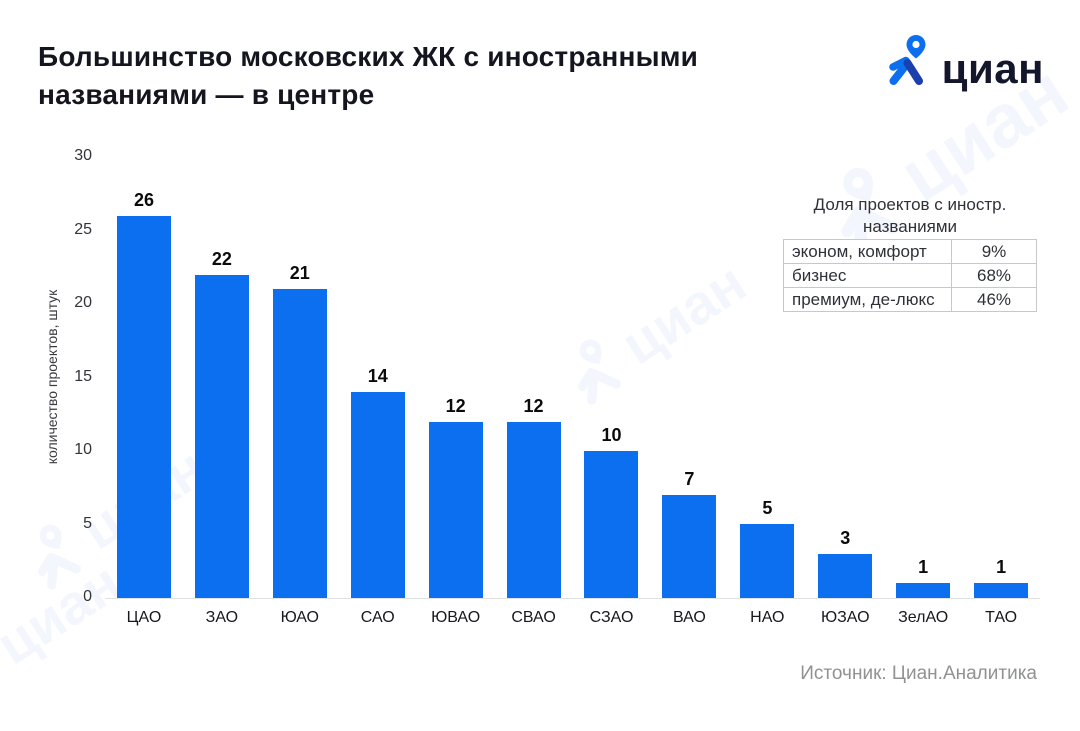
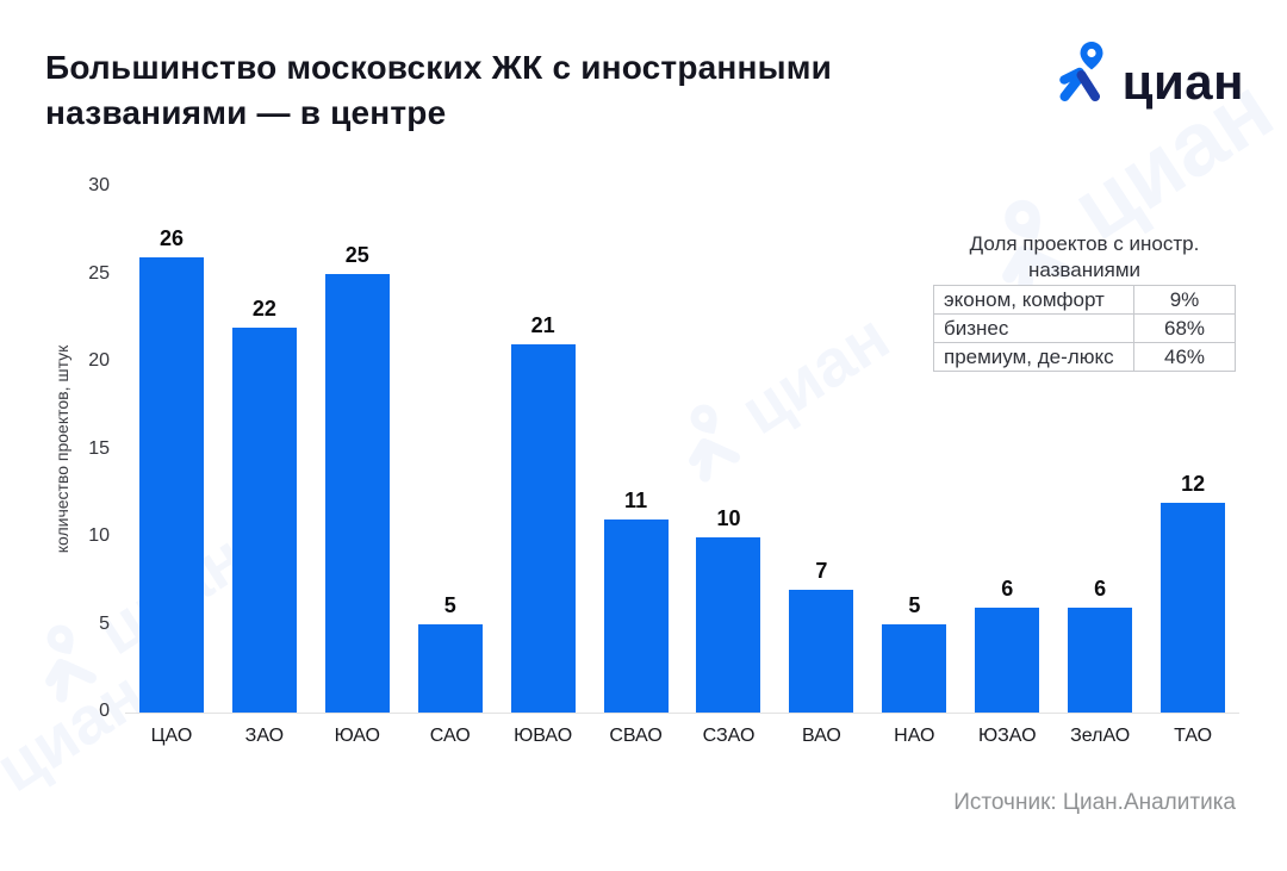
ЮАО: 21 -> 25
САО: 14 -> 5
ЮВАО: 12 -> 21
СВАО: 12 -> 11
ЮЗАО: 3 -> 6
ЗелАО: 1 -> 6
ТАО: 1 -> 12
